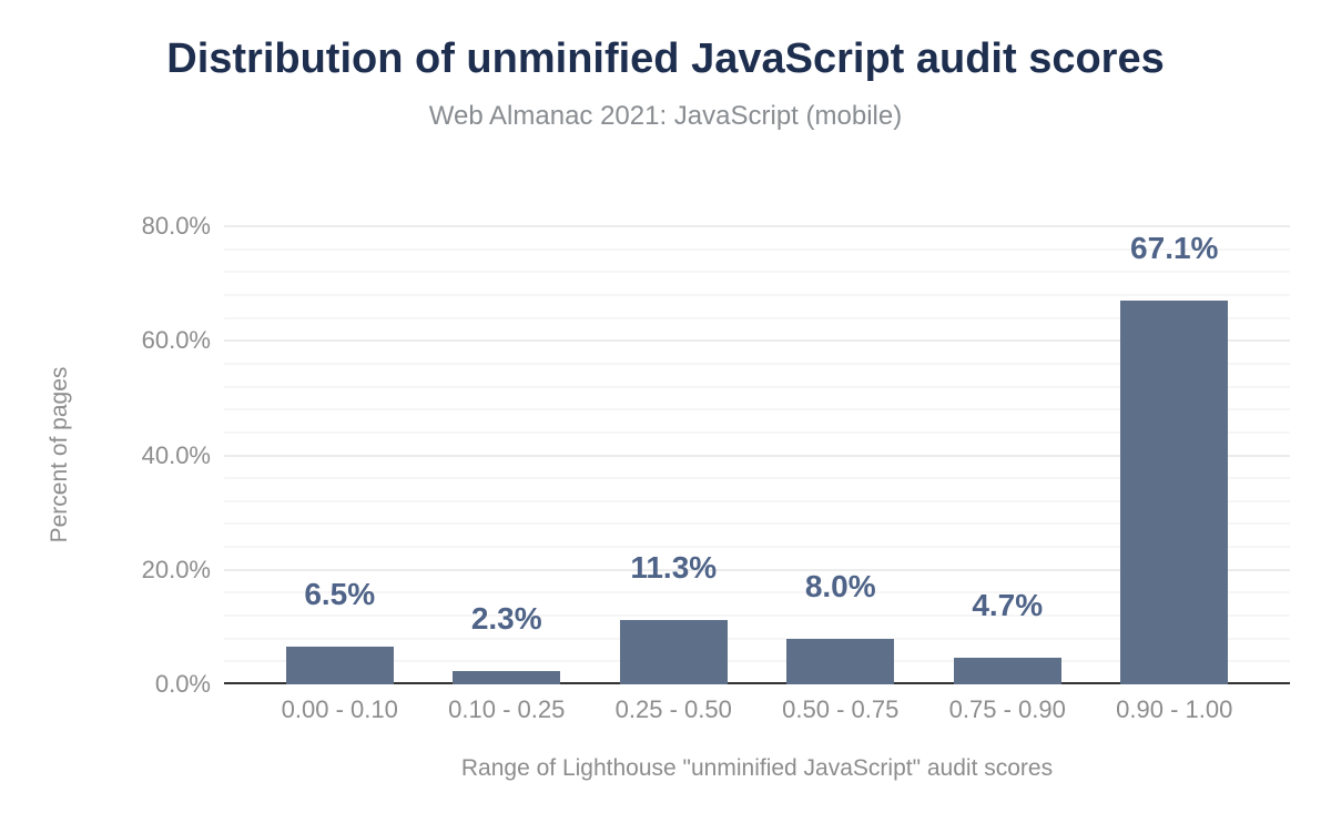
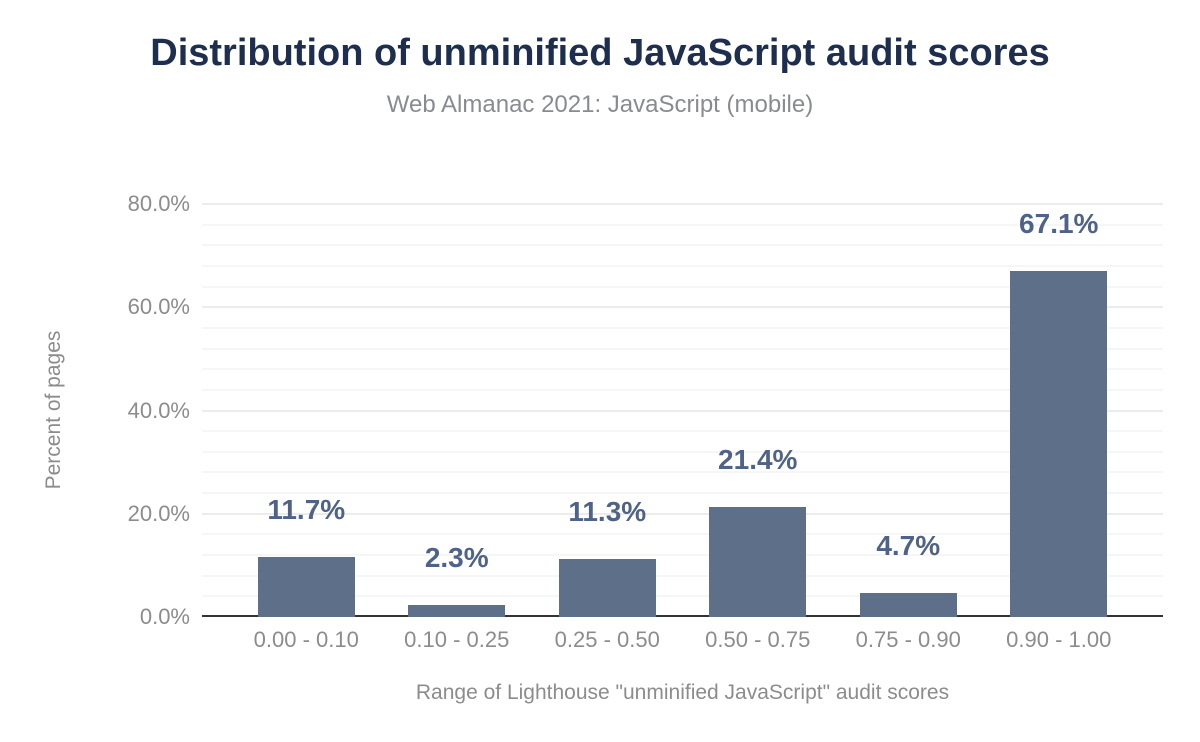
0.00 - 0.10: 6.5% -> 11.7%
0.50 - 0.75: 8.0% -> 21.4%
